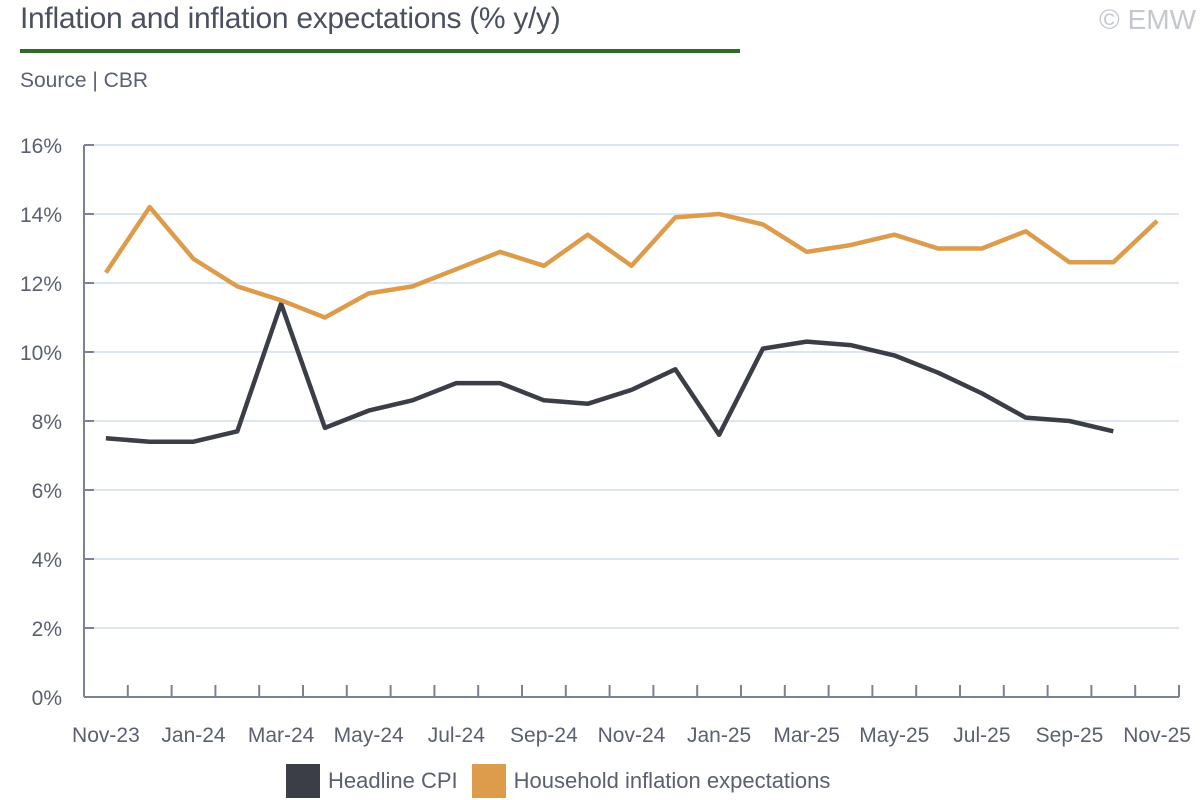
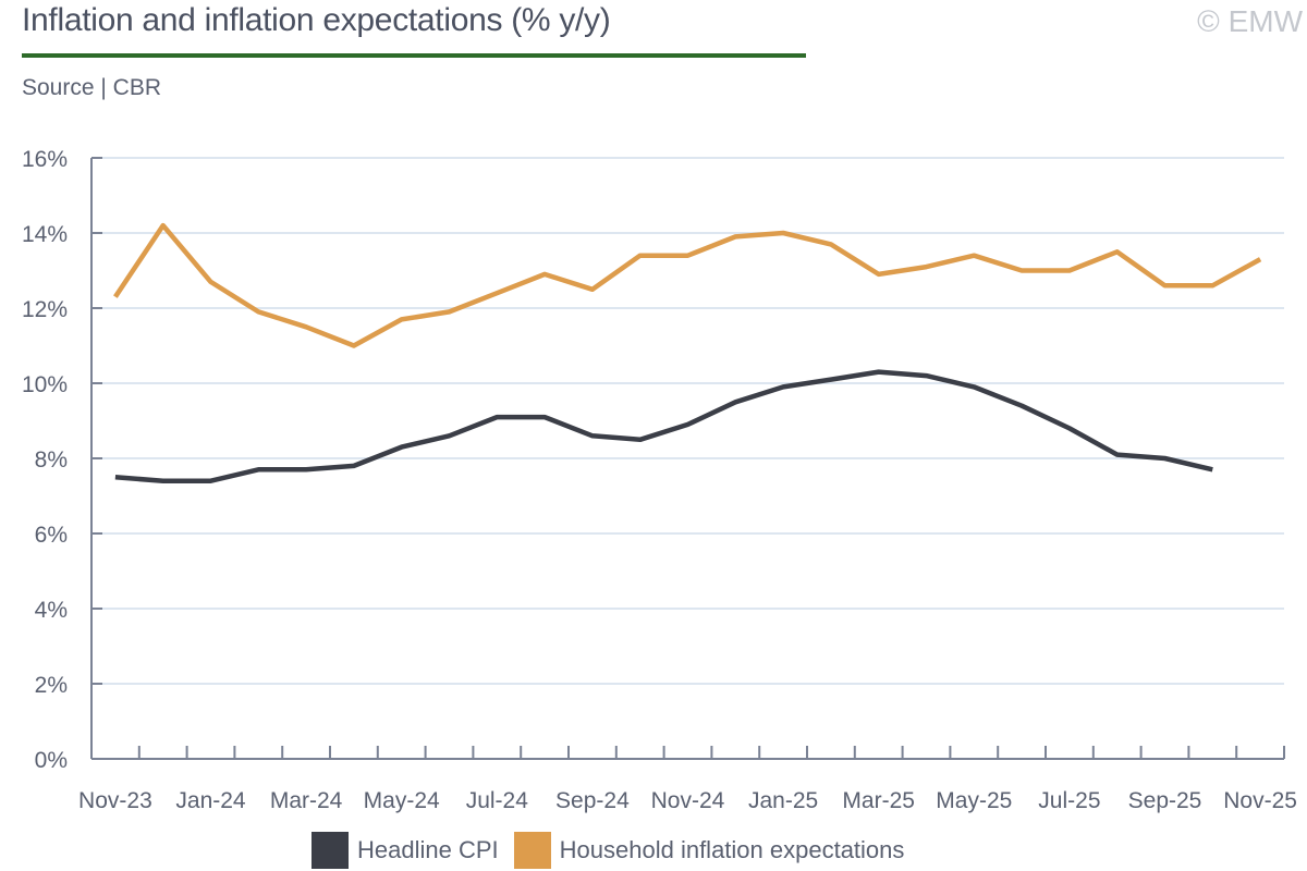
Headline CPI/Mar-24: 11.4% -> 7.7%
Household inflation expectations/Nov-24: 12.5% -> 13.4%
Headline CPI/Jan-25: 7.6% -> 9.9%
Household inflation expectations/Nov-25: 13.8% -> 13.3%
